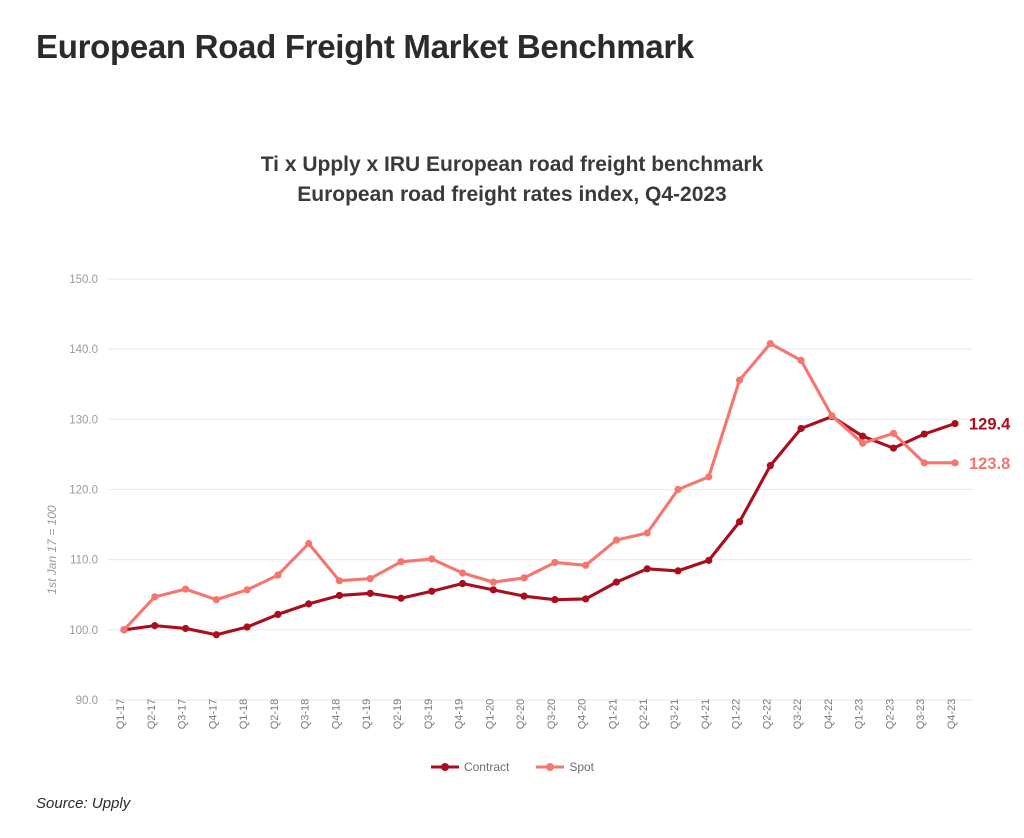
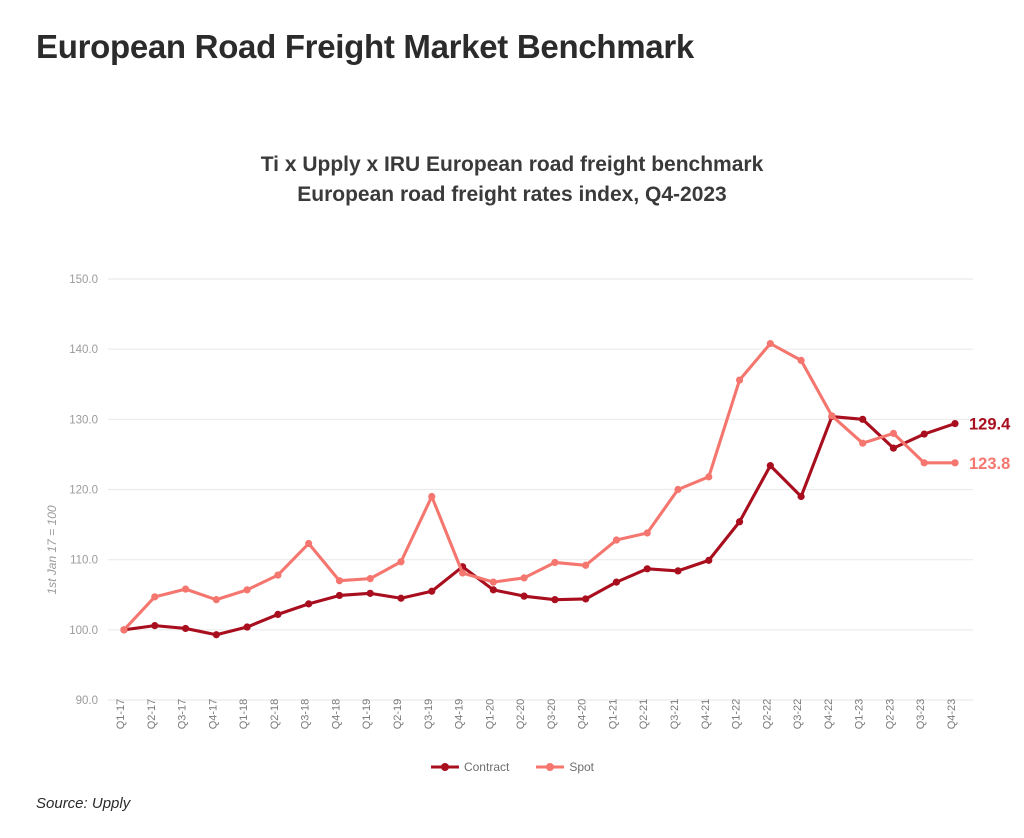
Spot/Q3-19: 110 -> 119
Contract/Q4-19: 107 -> 109
Contract/Q3-22: 129 -> 119
Contract/Q1-23: 128 -> 130
